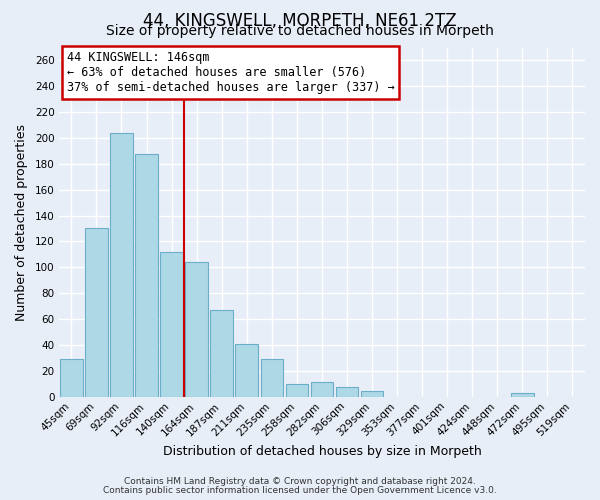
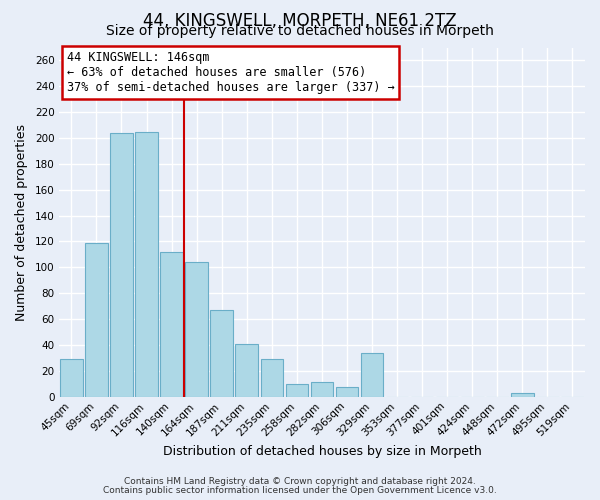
69sqm: 130 -> 119
116sqm: 188 -> 205
329sqm: 4 -> 34
